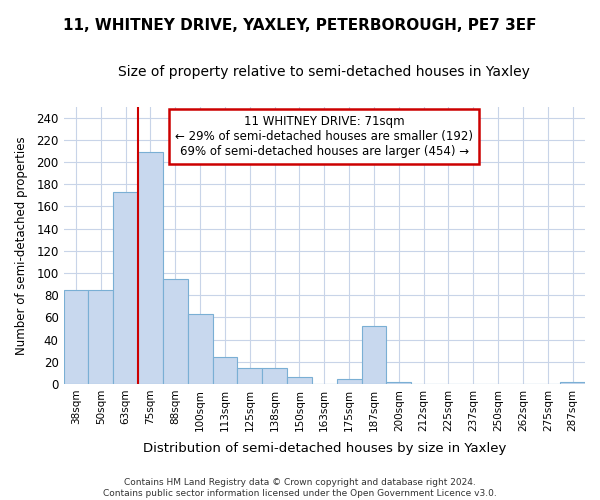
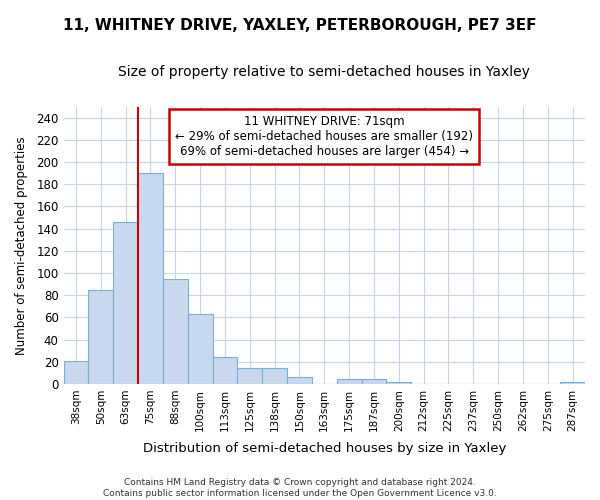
38sqm: 85 -> 21
63sqm: 173 -> 146
75sqm: 209 -> 190
187sqm: 52 -> 4
